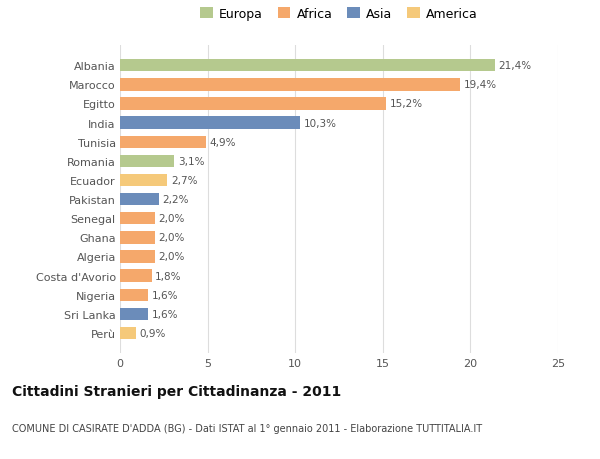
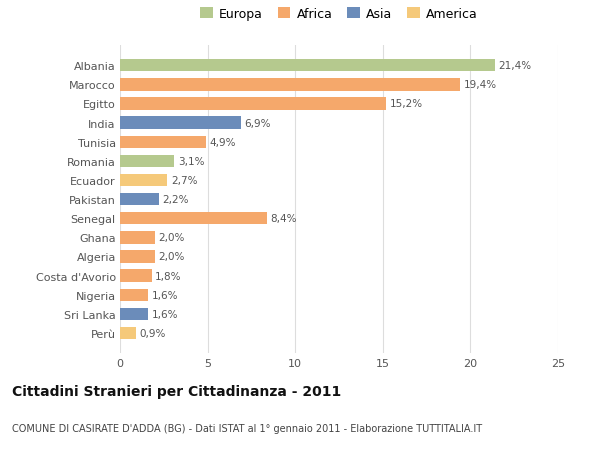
India: 10,3% -> 6,9%
Senegal: 2,0% -> 8,4%
